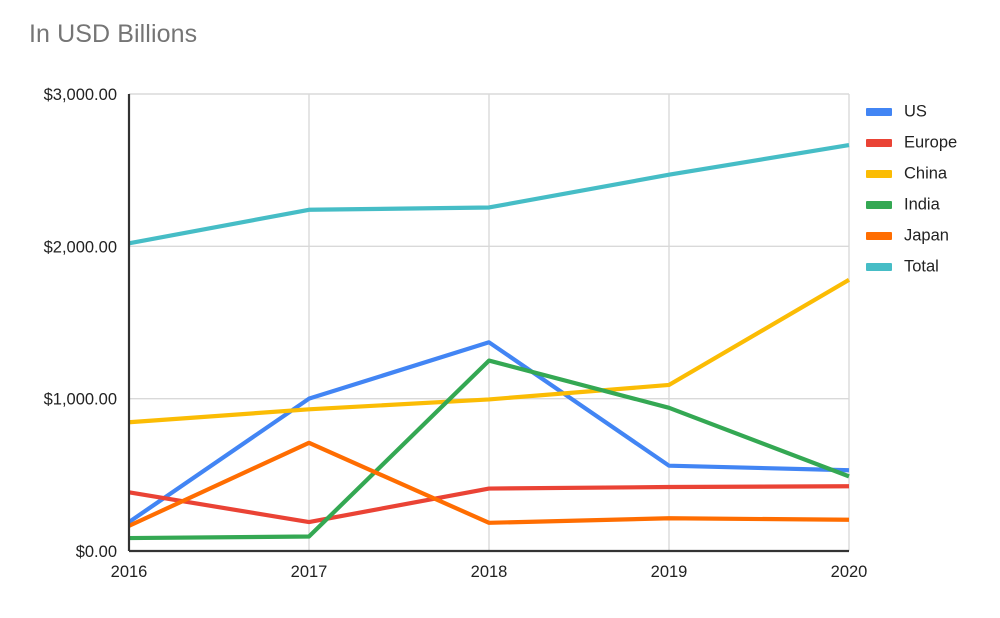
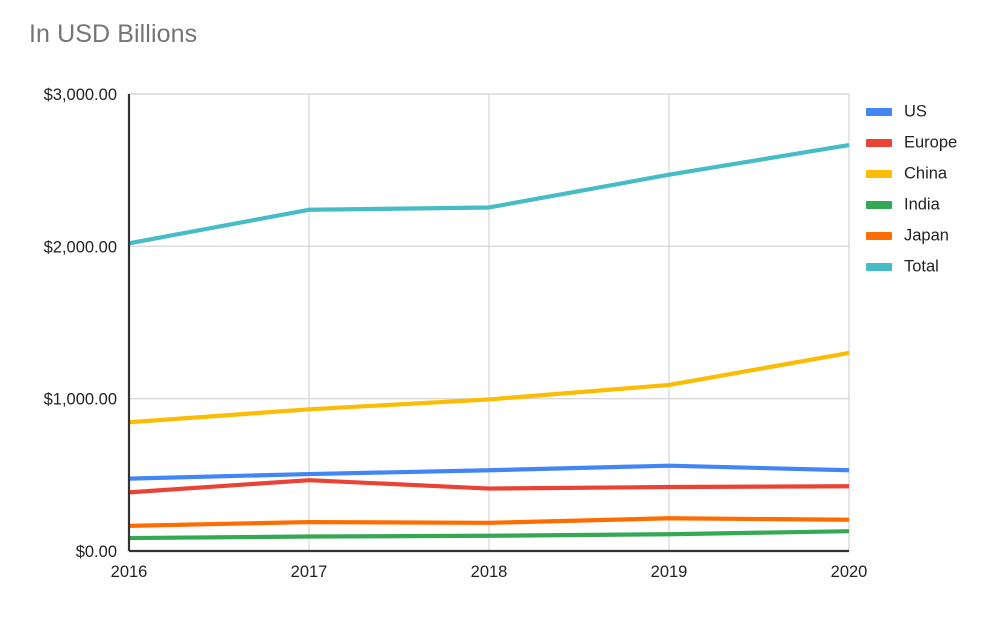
US/2016: $190 -> $480
US/2017: $1000 -> $500
Europe/2017: $190 -> $460
Japan/2017: $710 -> $190
US/2018: $1370 -> $530
India/2018: $1250 -> $100
India/2019: $940 -> $110
China/2020: $1780 -> $1300
India/2020: $490 -> $130
